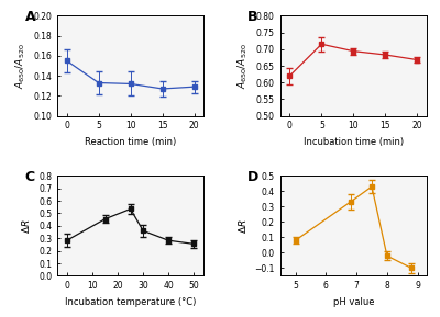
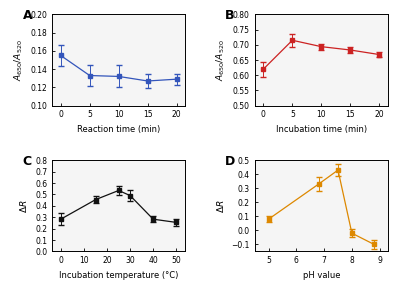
30: 0.36 -> 0.49
